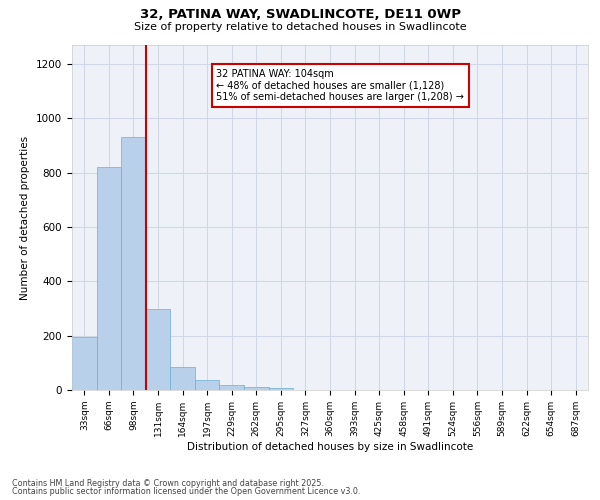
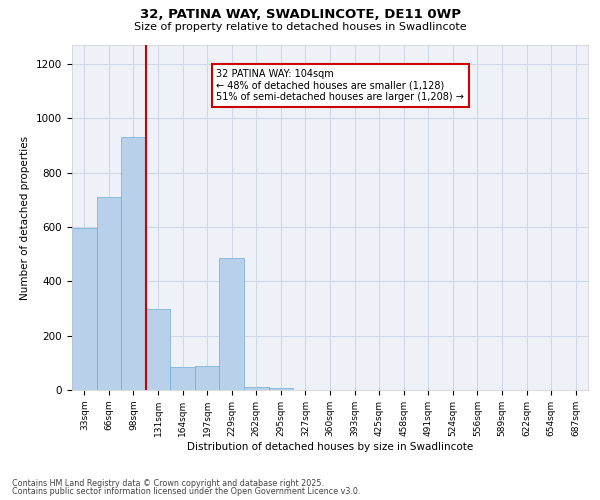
33sqm: 195 -> 595
66sqm: 820 -> 710
197sqm: 35 -> 90
229sqm: 20 -> 485
